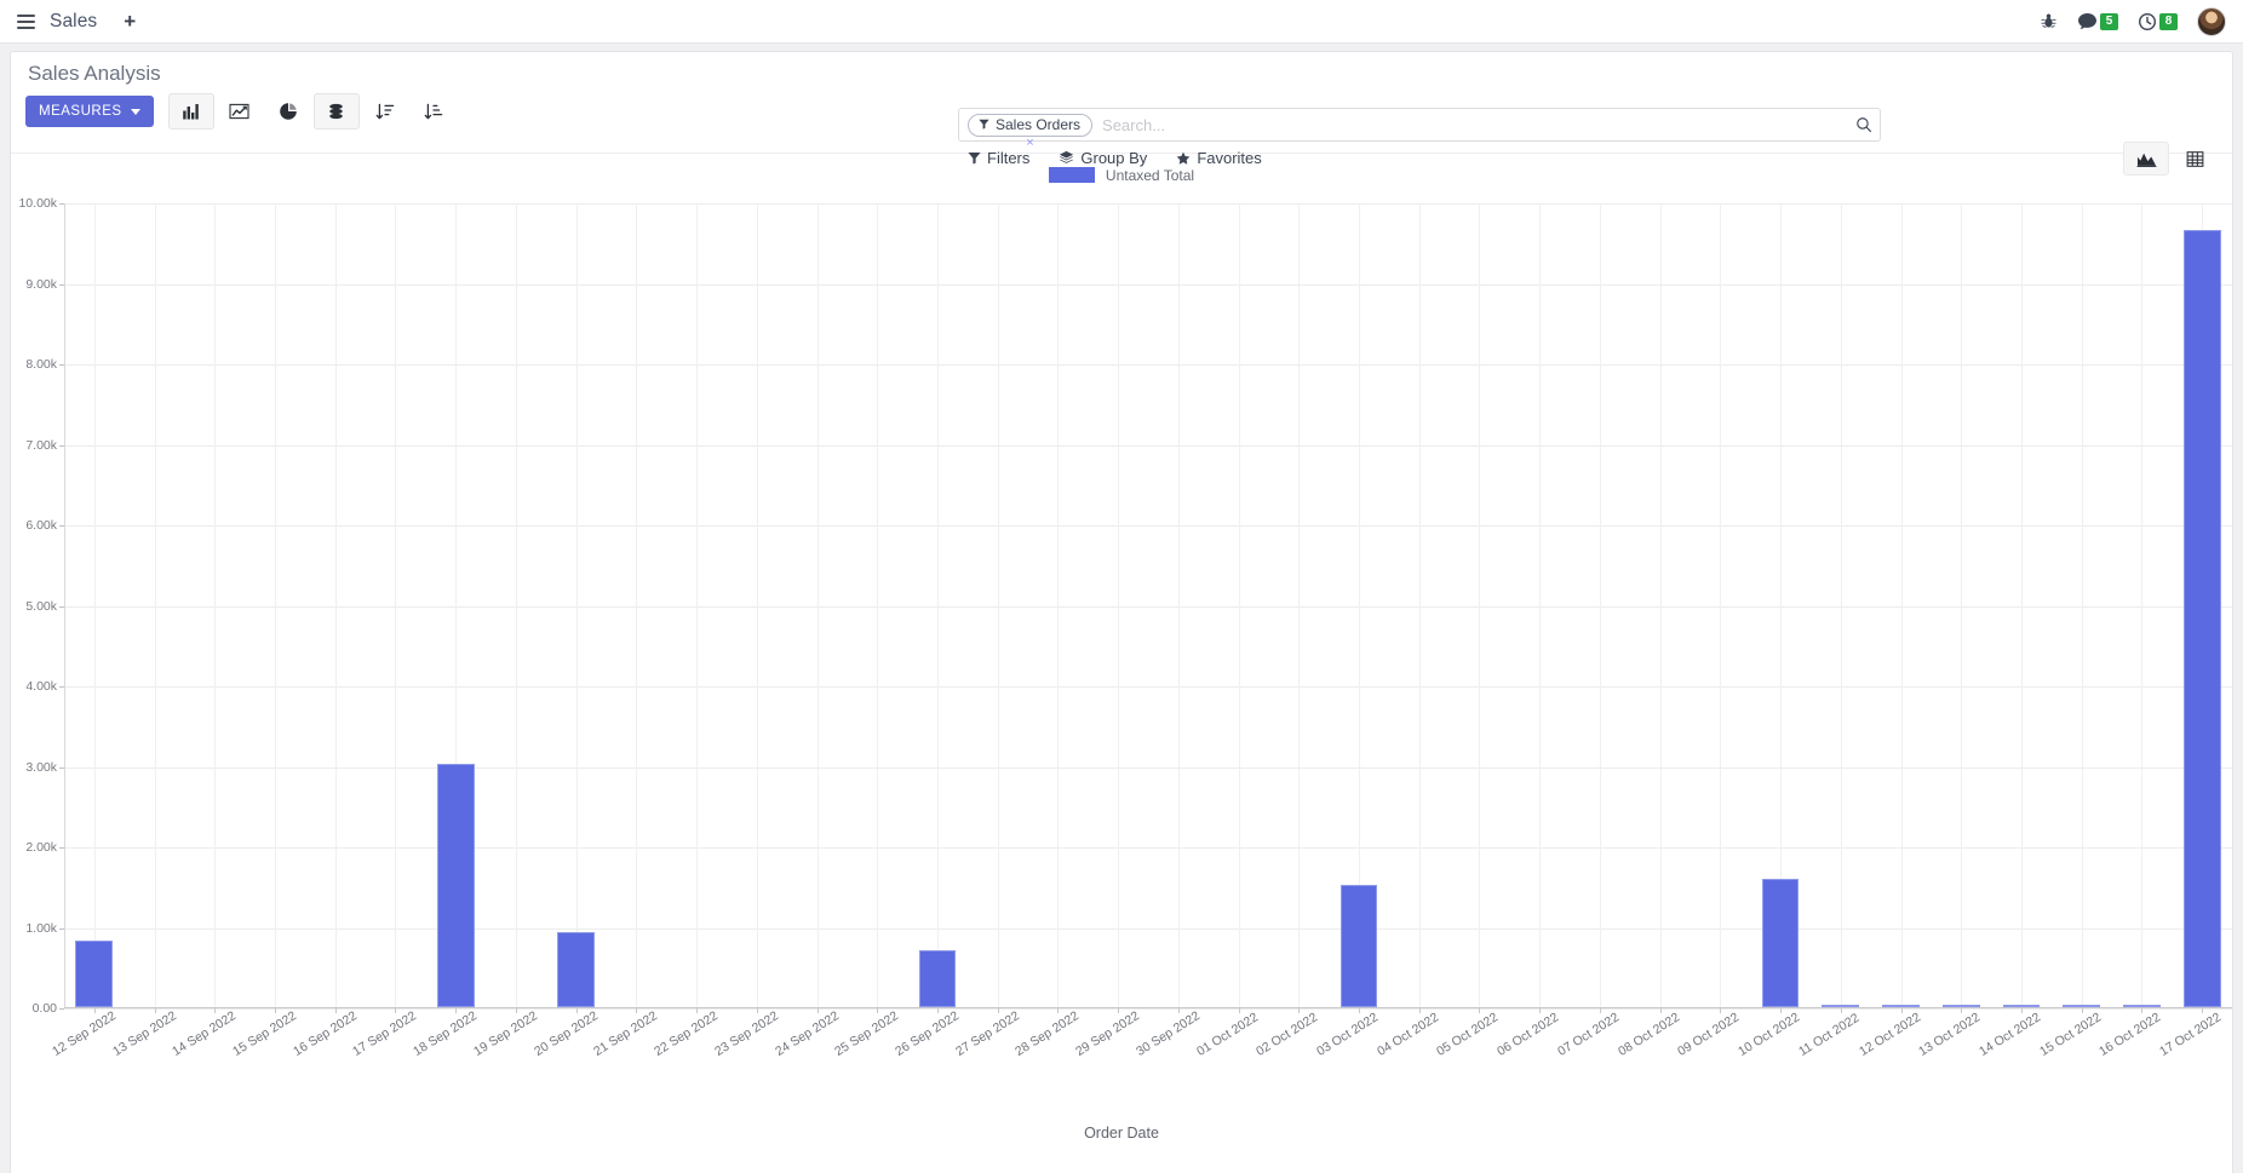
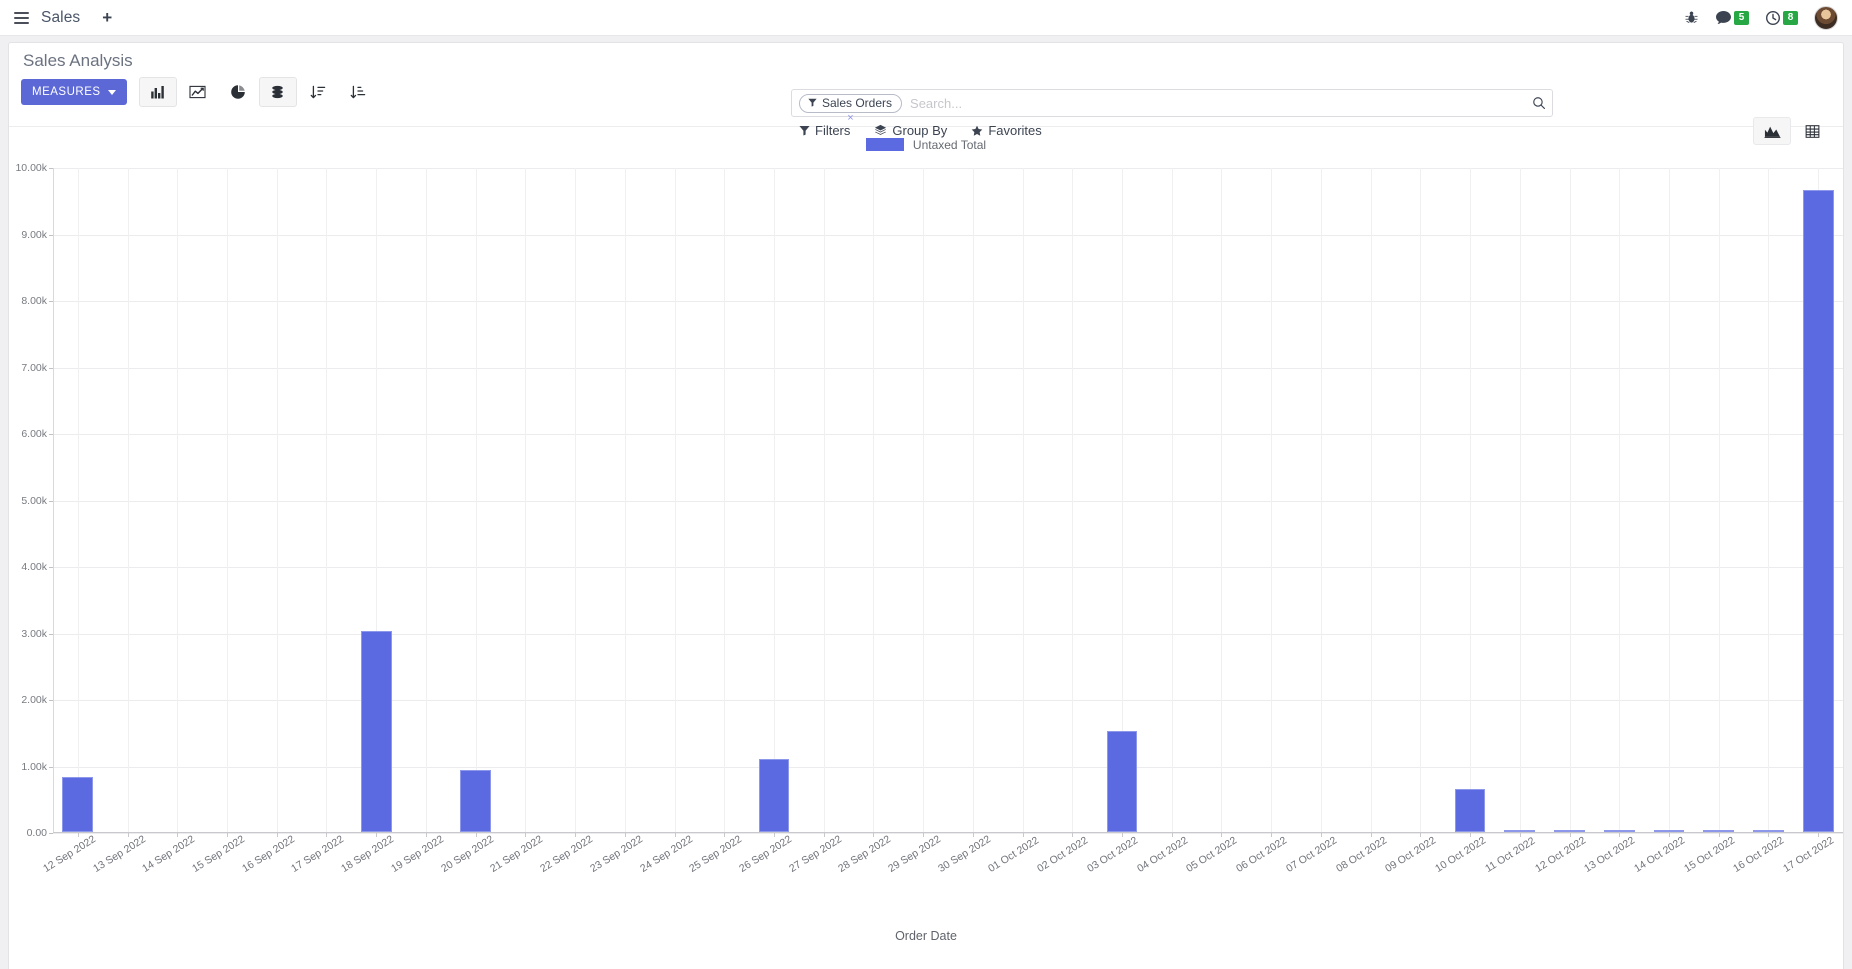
26 Sep 2022: 0.7k -> 1.1k
10 Oct 2022: 1.6k -> 0.6k
